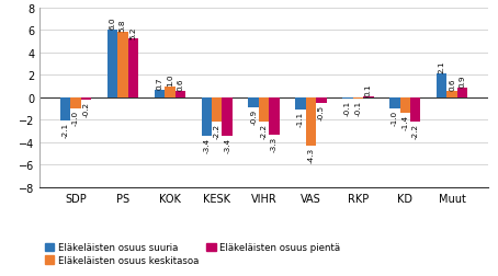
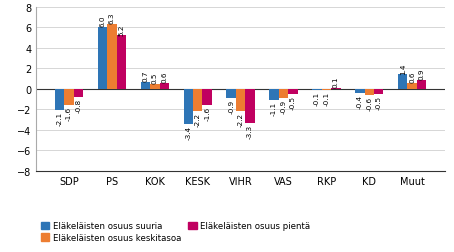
Eläkeläisten osuus keskitasoa/SDP: -1.0 -> -1.6
Eläkeläisten osuus pientä/SDP: -0.2 -> -0.8
Eläkeläisten osuus keskitasoa/PS: 5.8 -> 6.3
Eläkeläisten osuus keskitasoa/KOK: 1.0 -> 0.5
Eläkeläisten osuus pientä/KESK: -3.4 -> -1.6
Eläkeläisten osuus keskitasoa/VAS: -4.3 -> -0.9
Eläkeläisten osuus suuria/KD: -1.0 -> -0.4
Eläkeläisten osuus keskitasoa/KD: -1.4 -> -0.6
Eläkeläisten osuus pientä/KD: -2.2 -> -0.5
Eläkeläisten osuus suuria/Muut: 2.1 -> 1.4
